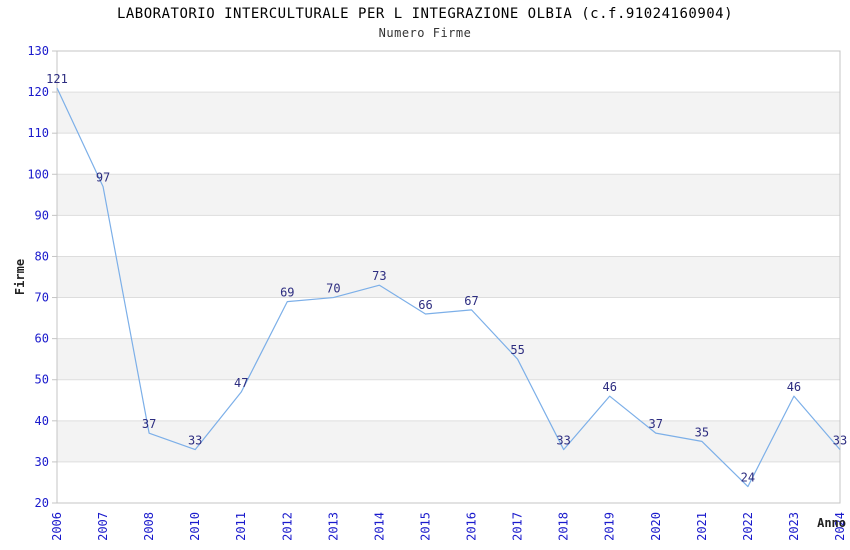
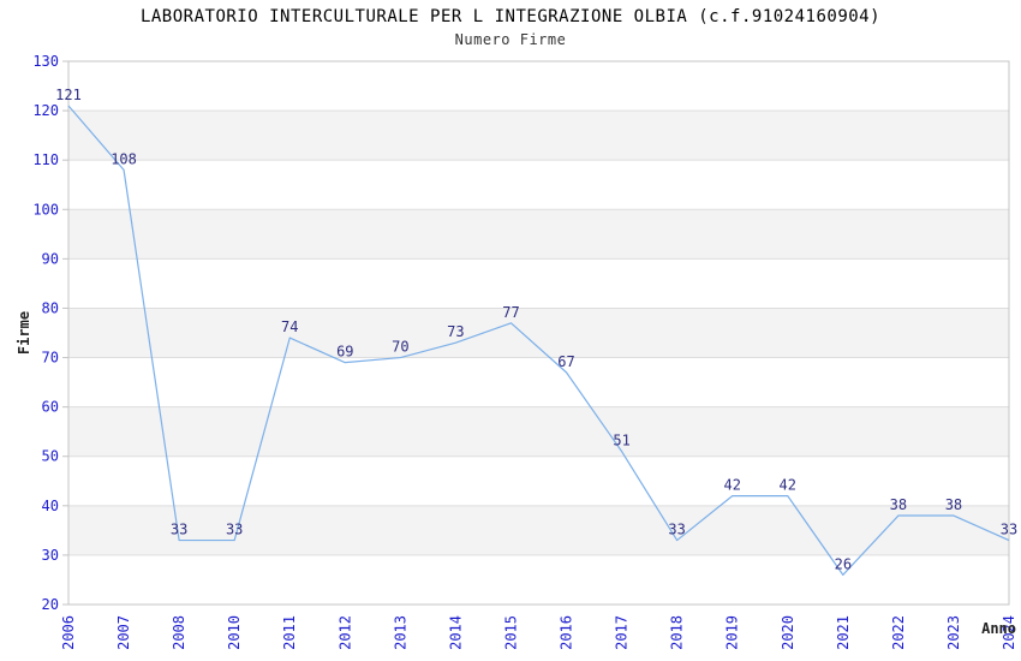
2007: 97 -> 108
2008: 37 -> 33
2011: 47 -> 74
2015: 66 -> 77
2017: 55 -> 51
2019: 46 -> 42
2020: 37 -> 42
2021: 35 -> 26
2022: 24 -> 38
2023: 46 -> 38
